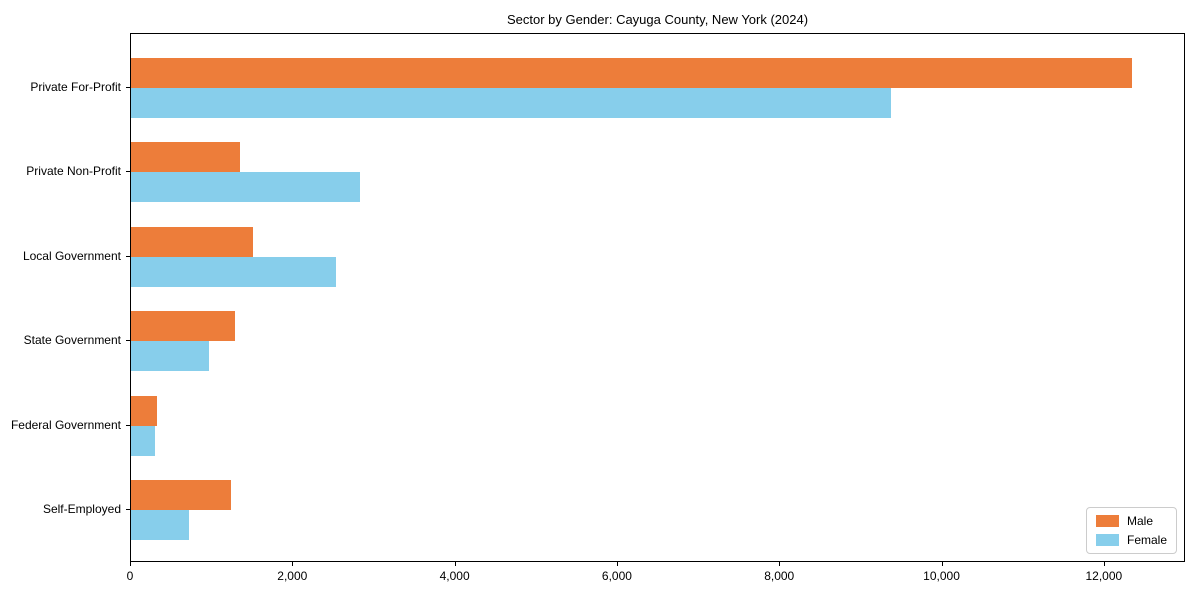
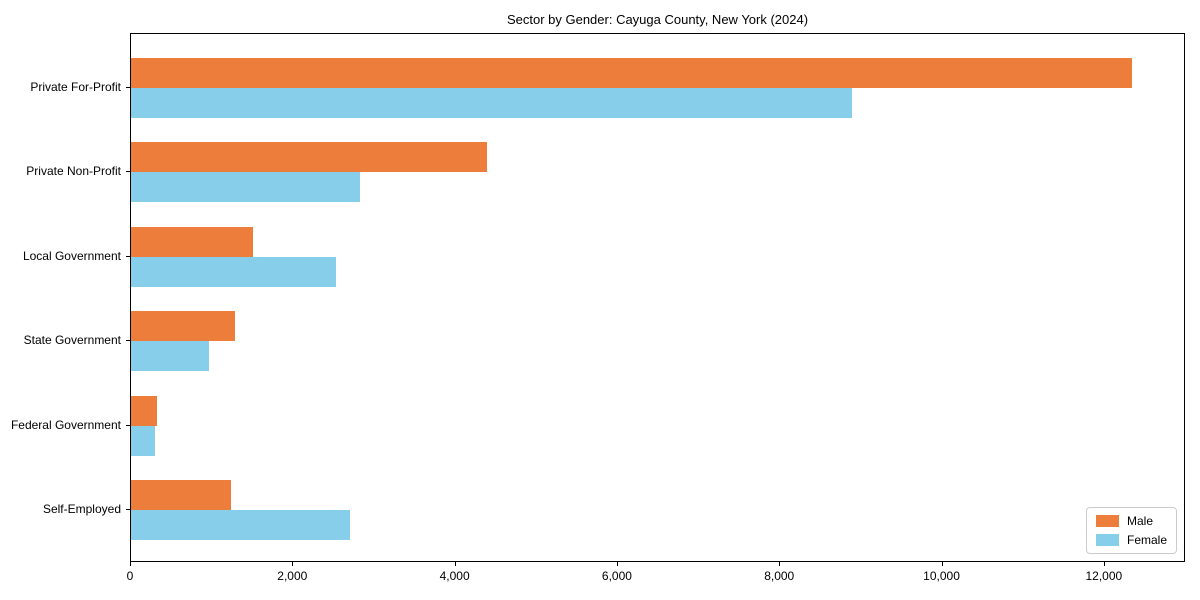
Female/Private For-Profit: 9400 -> 8900
Male/Private Non-Profit: 1300 -> 4400
Female/Self-Employed: 700 -> 2700
